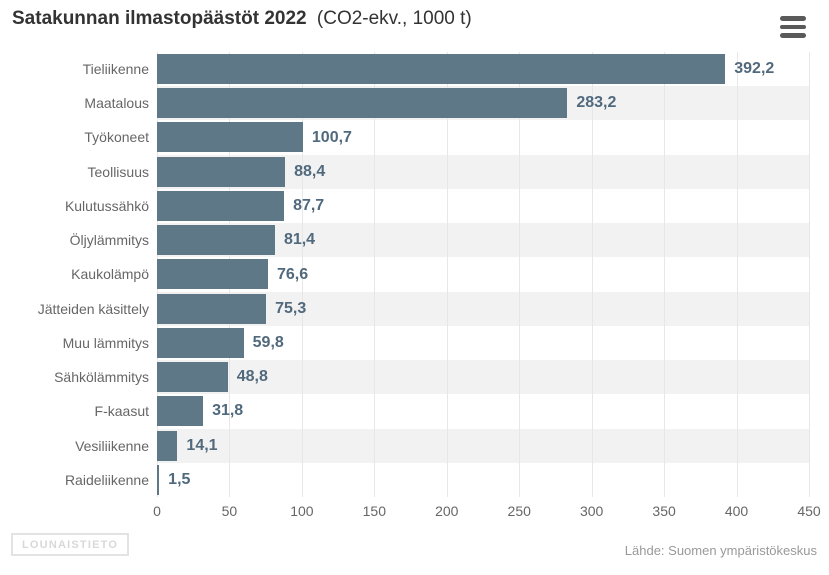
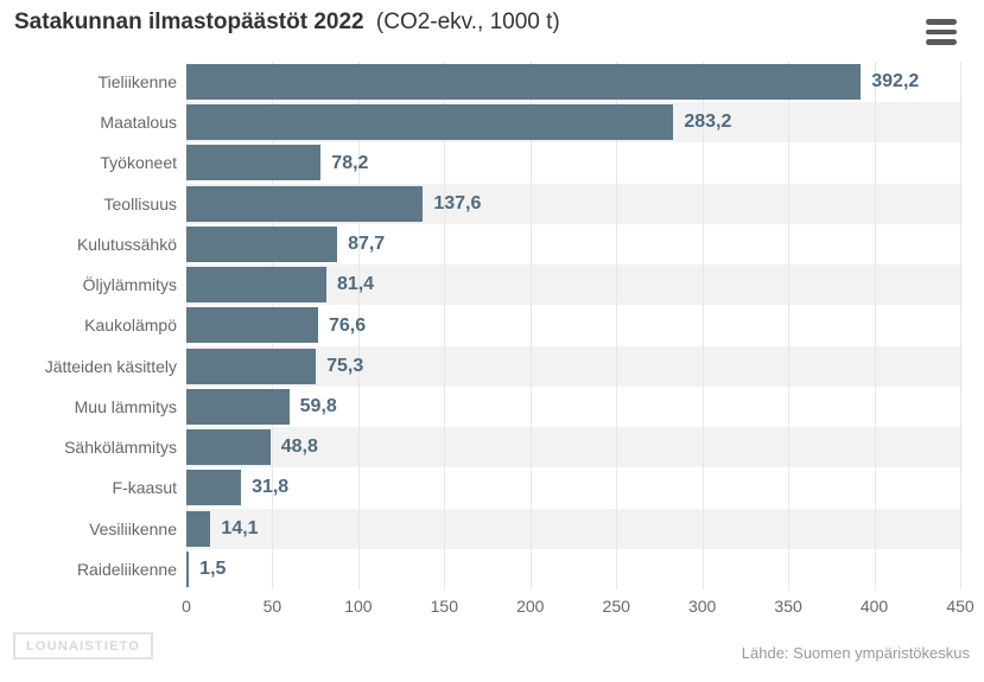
Työkoneet: 100,7 -> 78,2
Teollisuus: 88,4 -> 137,6
